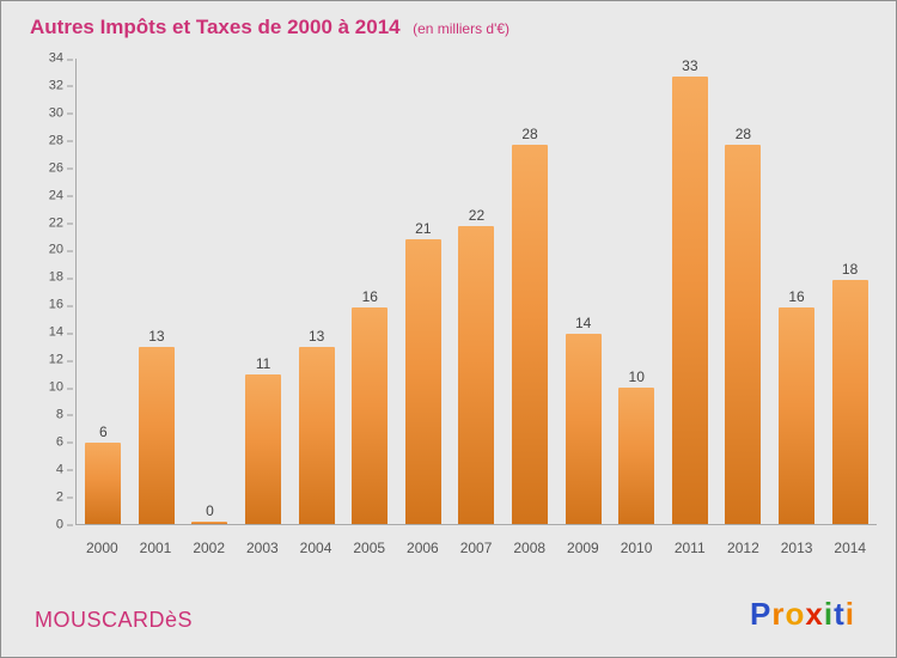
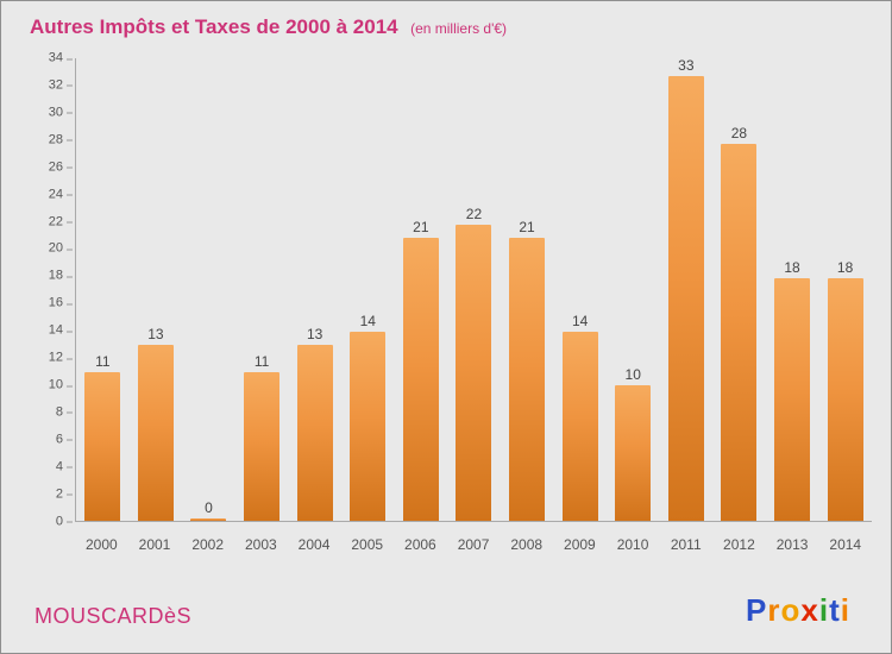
2000: 6 -> 11
2005: 16 -> 14
2008: 28 -> 21
2013: 16 -> 18
